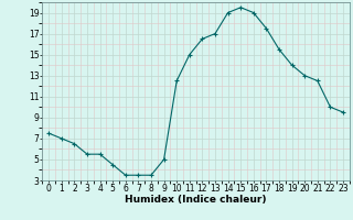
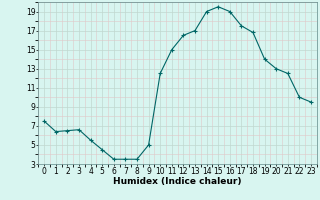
1: 7.0 -> 6.4
3: 5.5 -> 6.6
18: 15.5 -> 16.8
